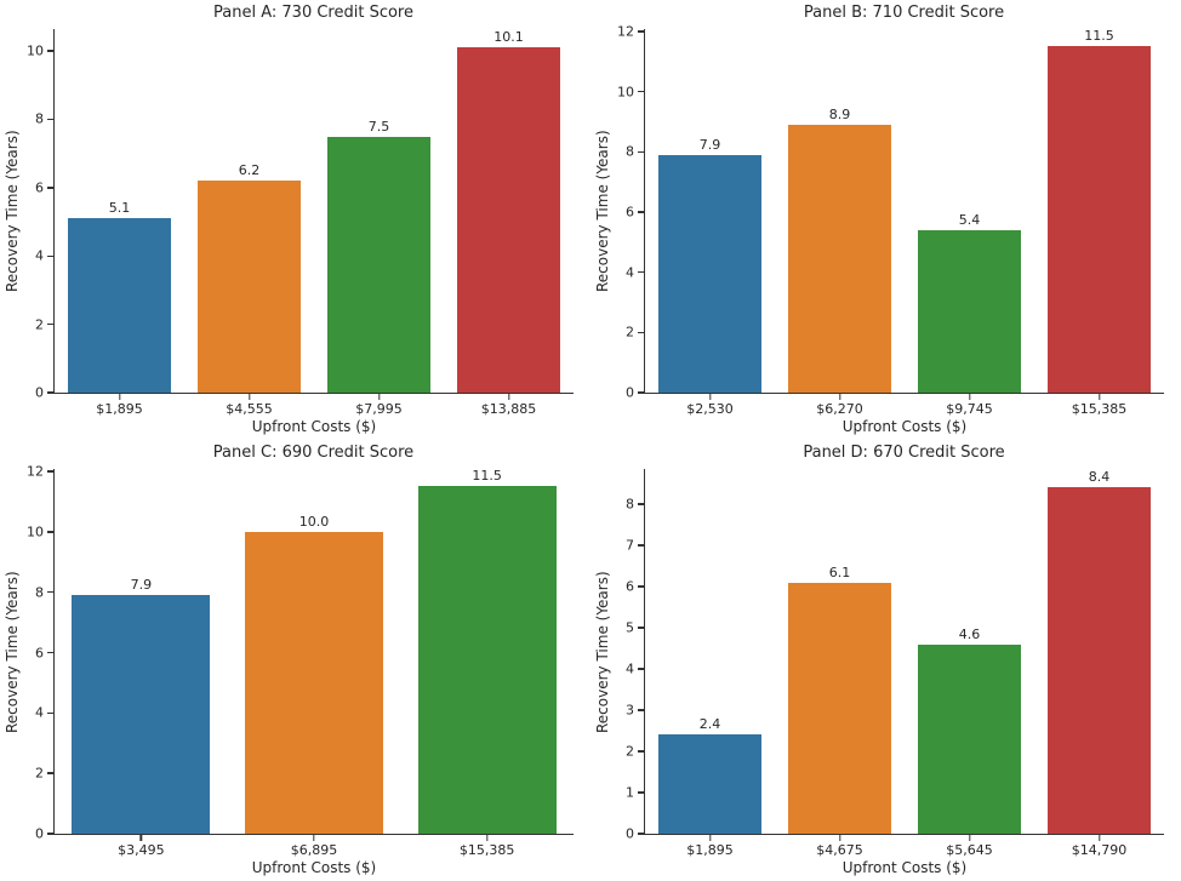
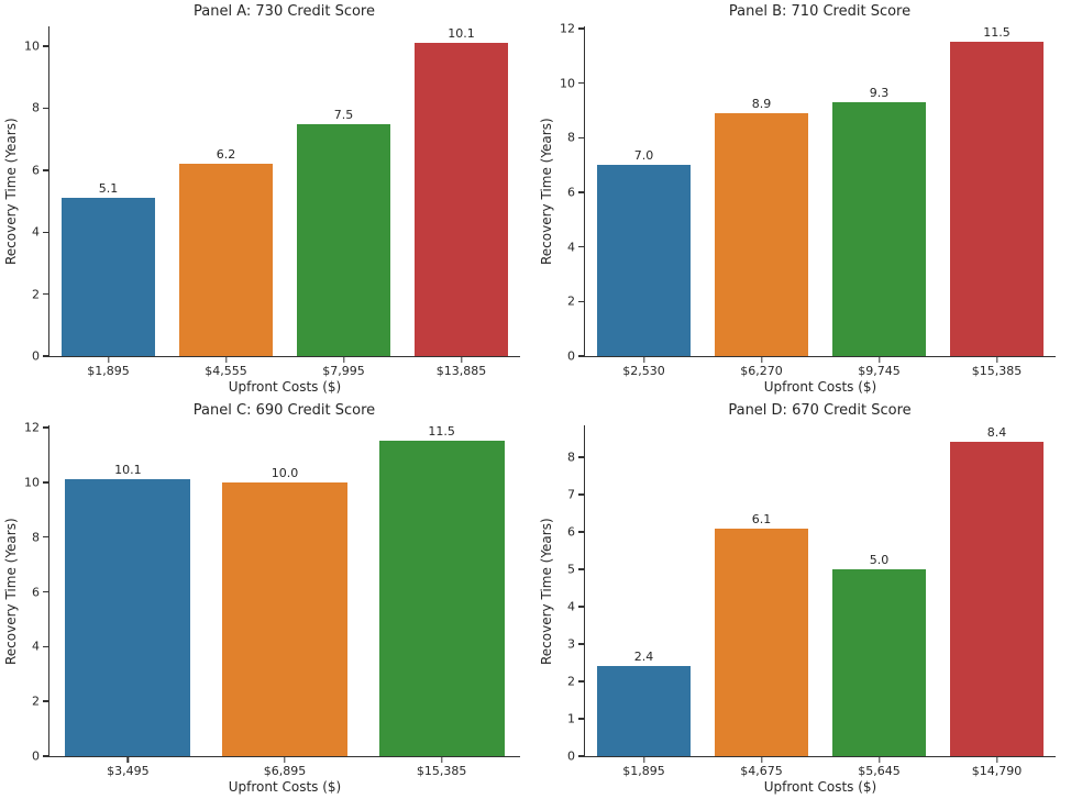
Panel B: 710 Credit Score/$2,530: 7.9 -> 7.0
Panel B: 710 Credit Score/$9,745: 5.4 -> 9.3
Panel C: 690 Credit Score/$3,495: 7.9 -> 10.1
Panel D: 670 Credit Score/$5,645: 4.6 -> 5.0
